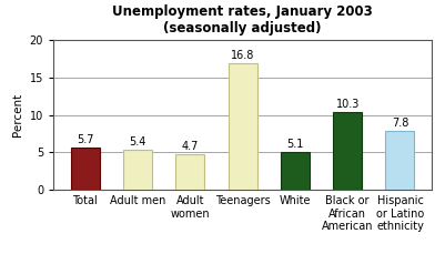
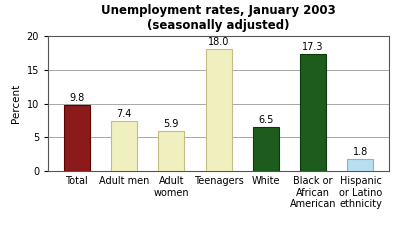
Total: 5.7 -> 9.8
Adult men: 5.4 -> 7.4
Adult women: 4.7 -> 5.9
Teenagers: 16.8 -> 18.0
White: 5.1 -> 6.5
Black or African American: 10.3 -> 17.3
Hispanic or Latino ethnicity: 7.8 -> 1.8
